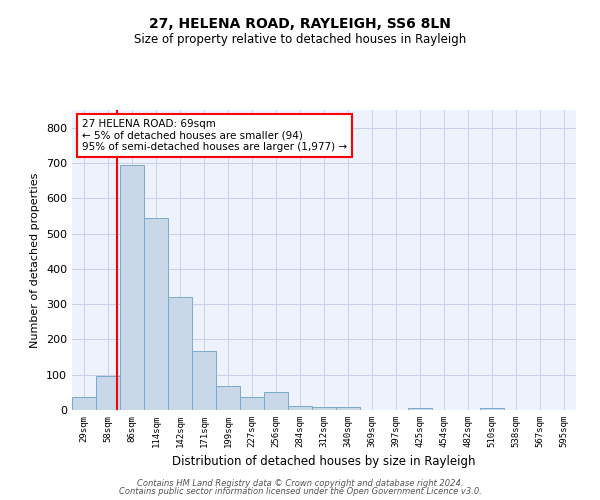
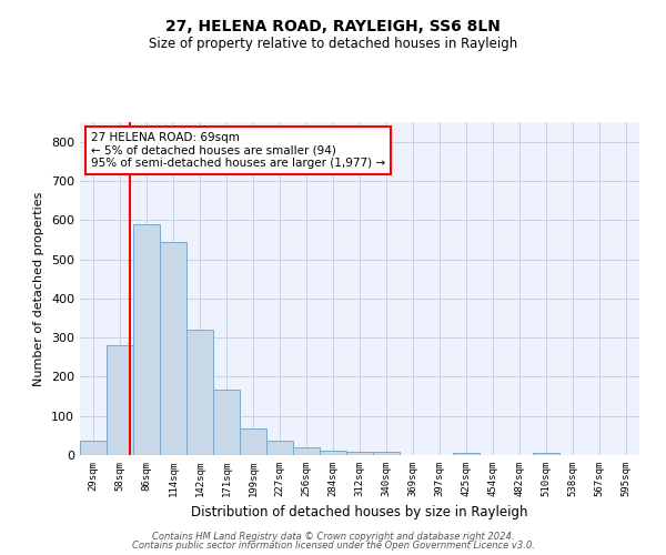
58sqm: 95 -> 280
86sqm: 695 -> 590
256sqm: 50 -> 20
